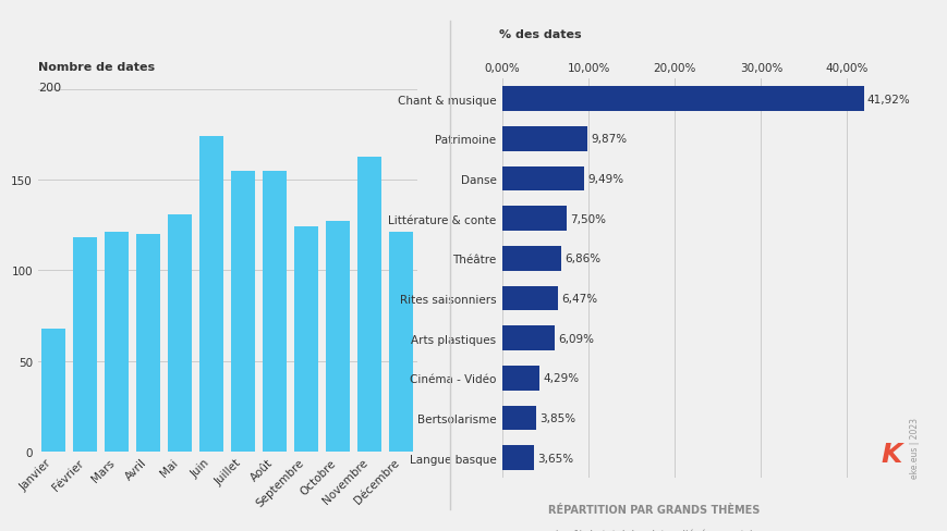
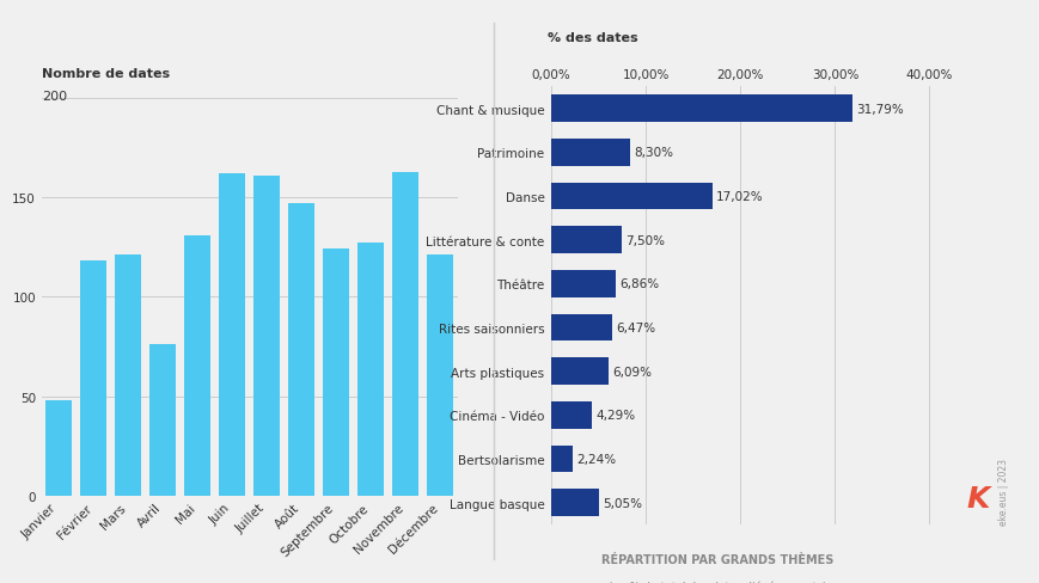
Chant & musique: 41,92% -> 31,79%
Patrimoine: 9,87% -> 8,30%
Danse: 9,49% -> 17,02%
Bertsolarisme: 3,85% -> 2,24%
Langue basque: 3,65% -> 5,05%
Janvier: 68 -> 48
Avril: 120 -> 76
Juin: 174 -> 162
Juillet: 155 -> 161
Août: 155 -> 147
